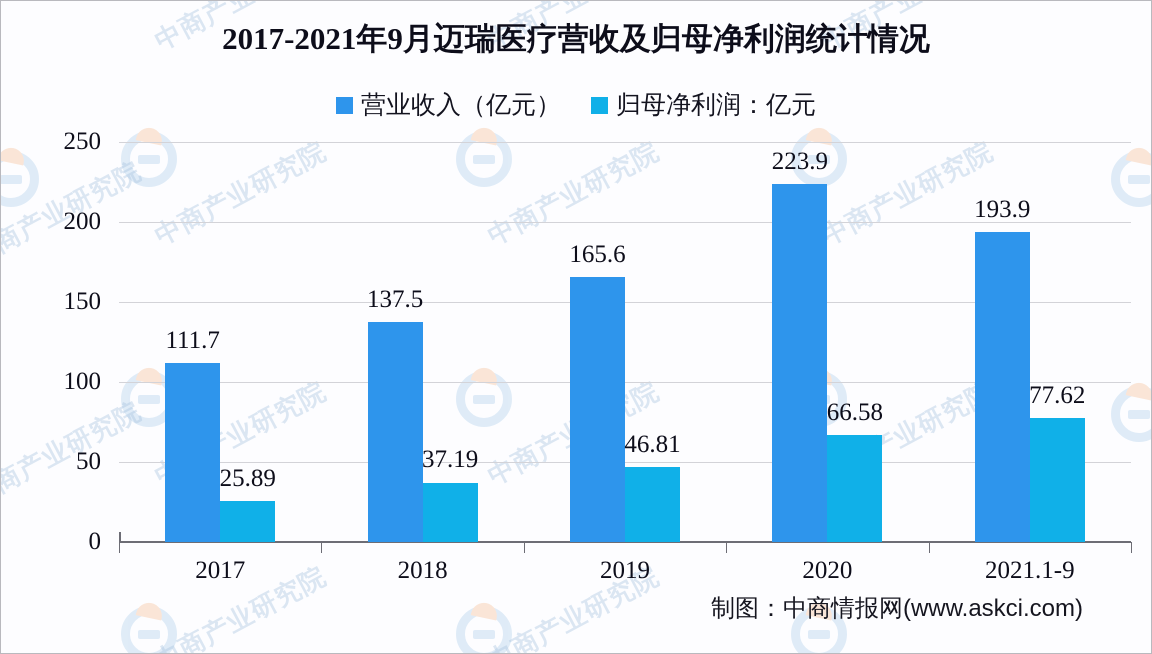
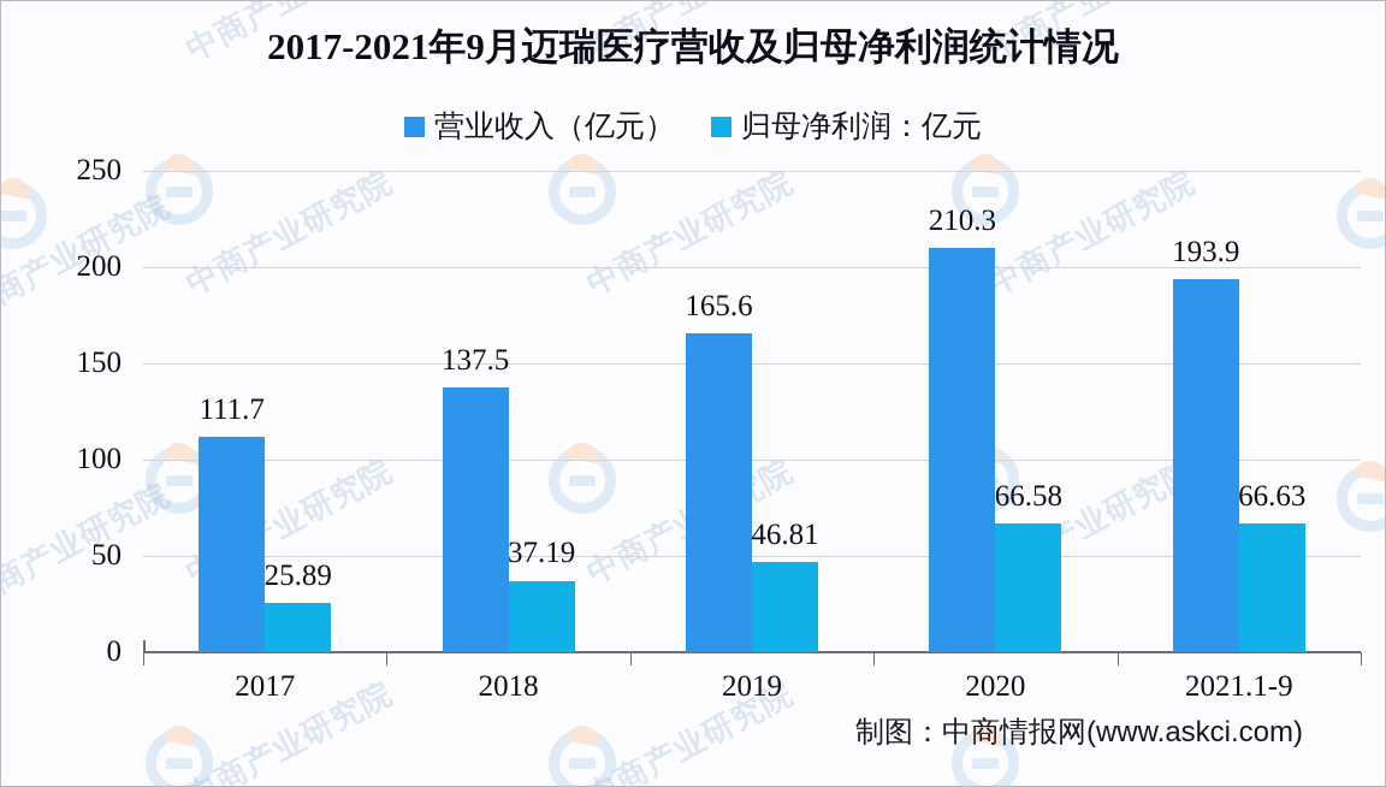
营业收入（亿元）/2020: 223.9 -> 210.3
归母净利润：亿元/2021.1-9: 77.62 -> 66.63
